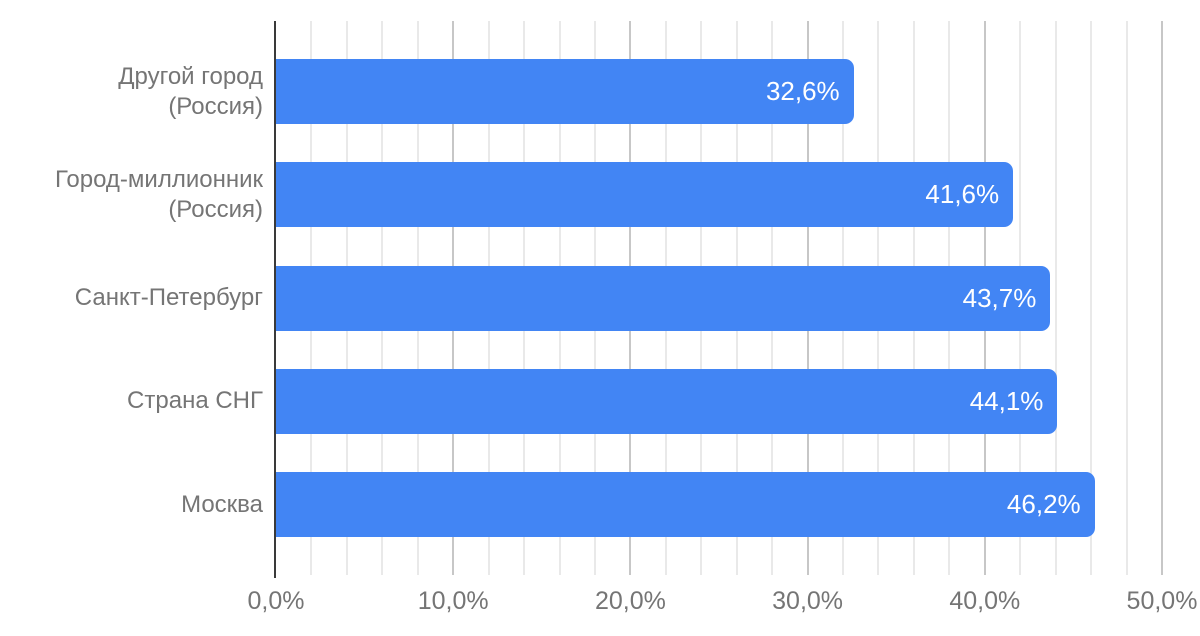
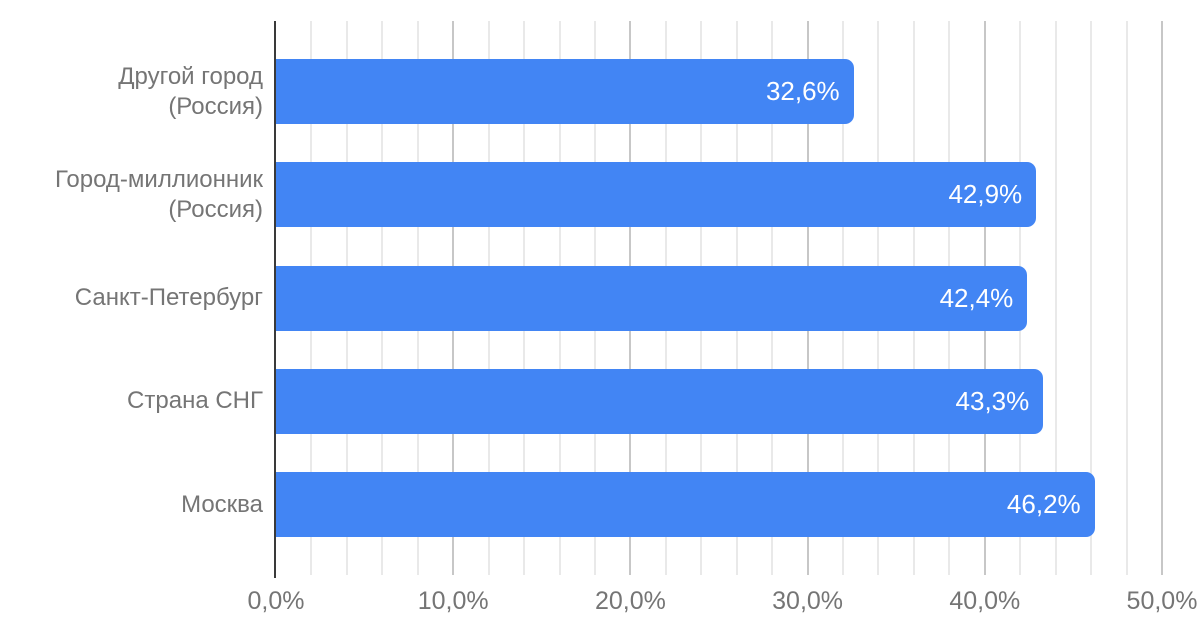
Город-миллионник (Россия): 41,6% -> 42,9%
Санкт-Петербург: 43,7% -> 42,4%
Страна СНГ: 44,1% -> 43,3%
